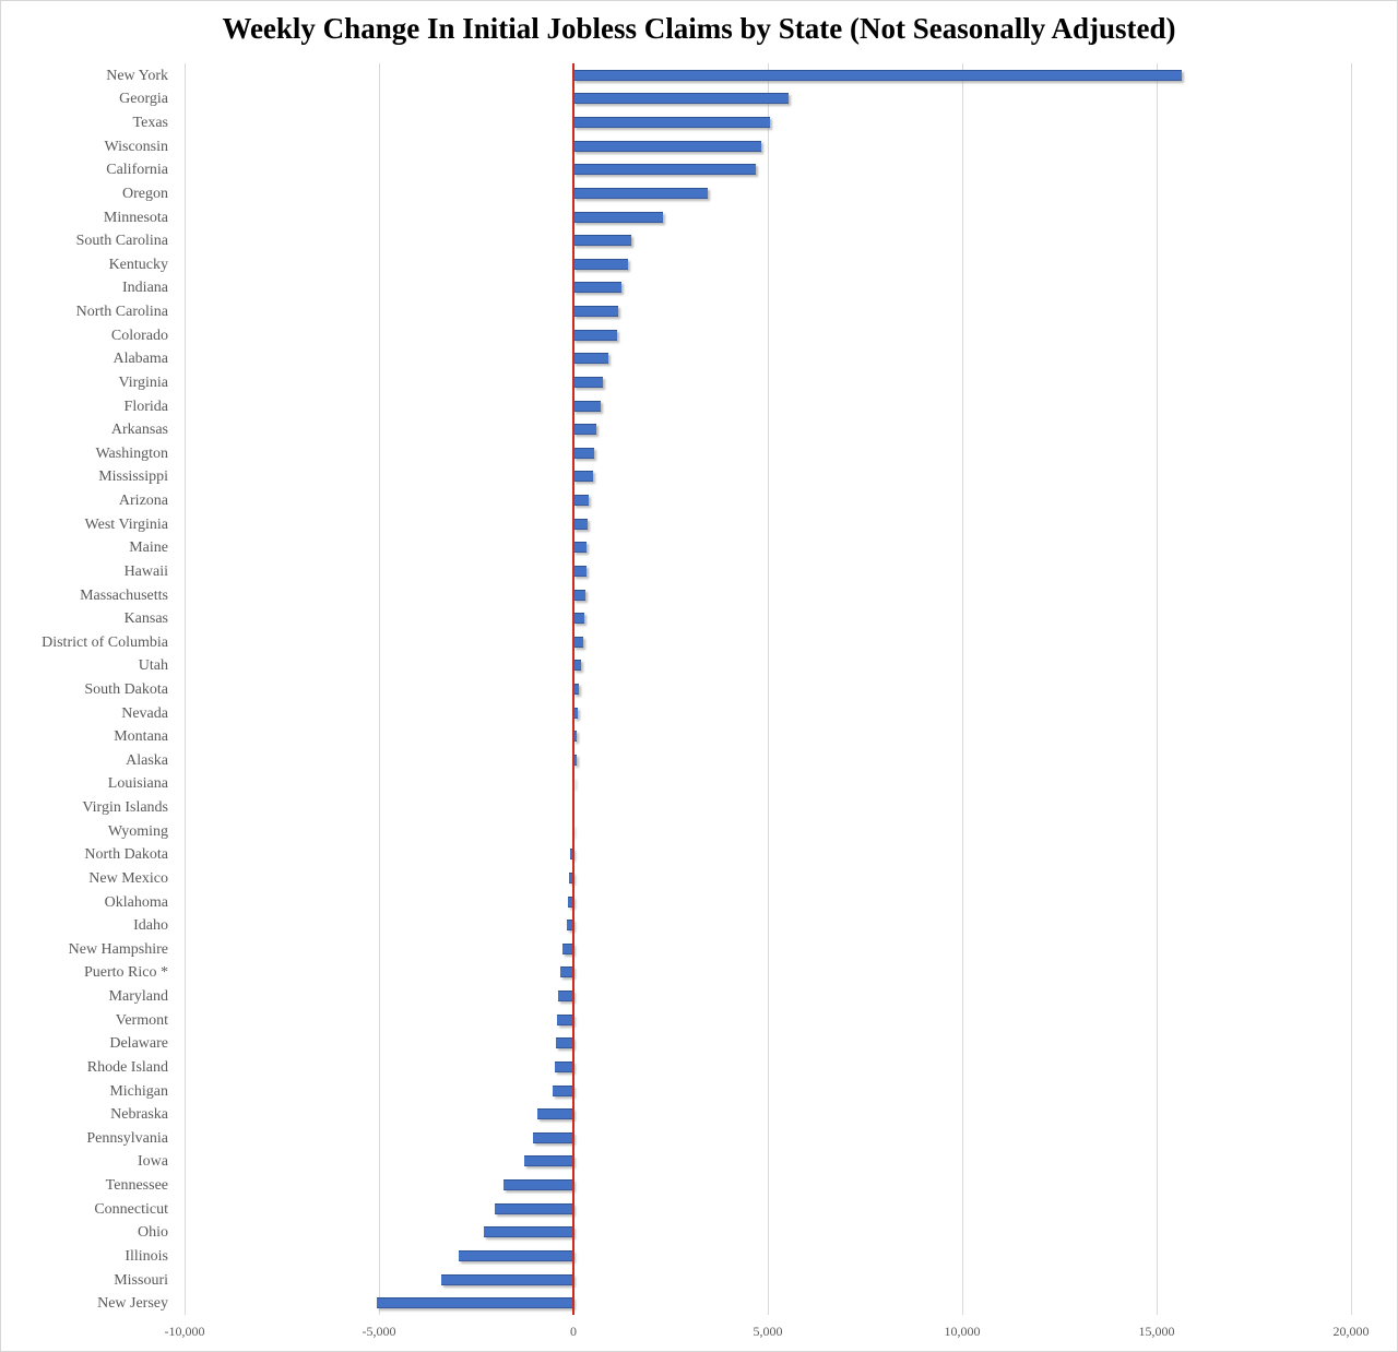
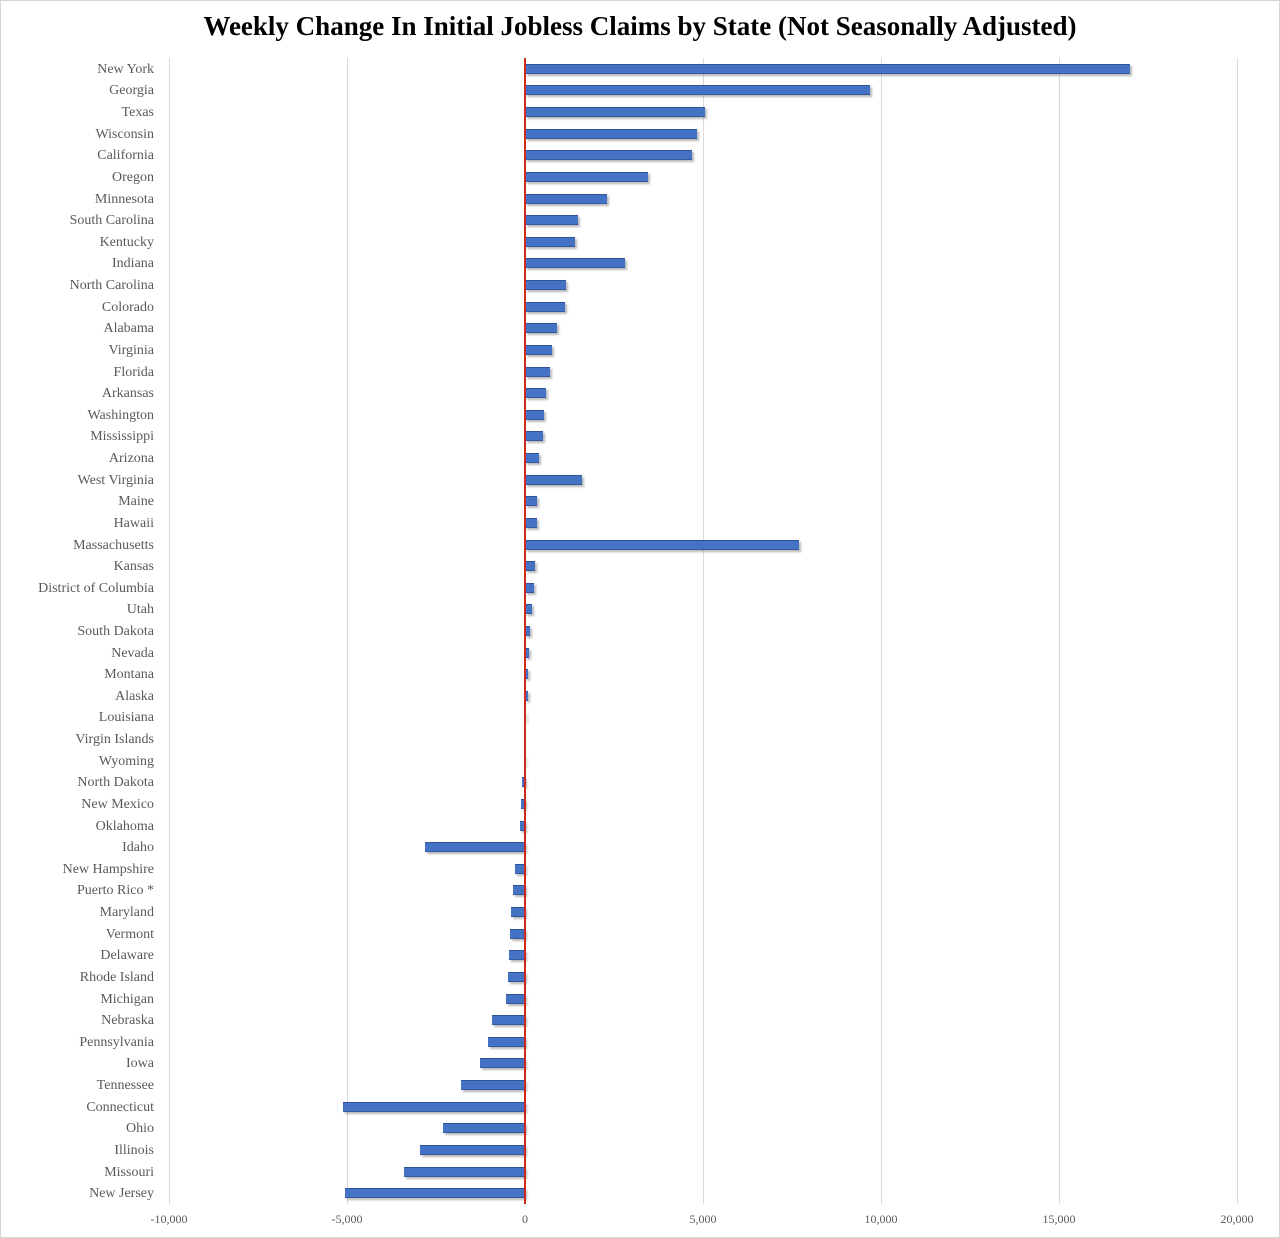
New York: 15600 -> 17000
Georgia: 5500 -> 9700
Indiana: 1200 -> 2800
West Virginia: 400 -> 1600
Massachusetts: 300 -> 7700
Idaho: -200 -> -2800
Connecticut: -2000 -> -5100
